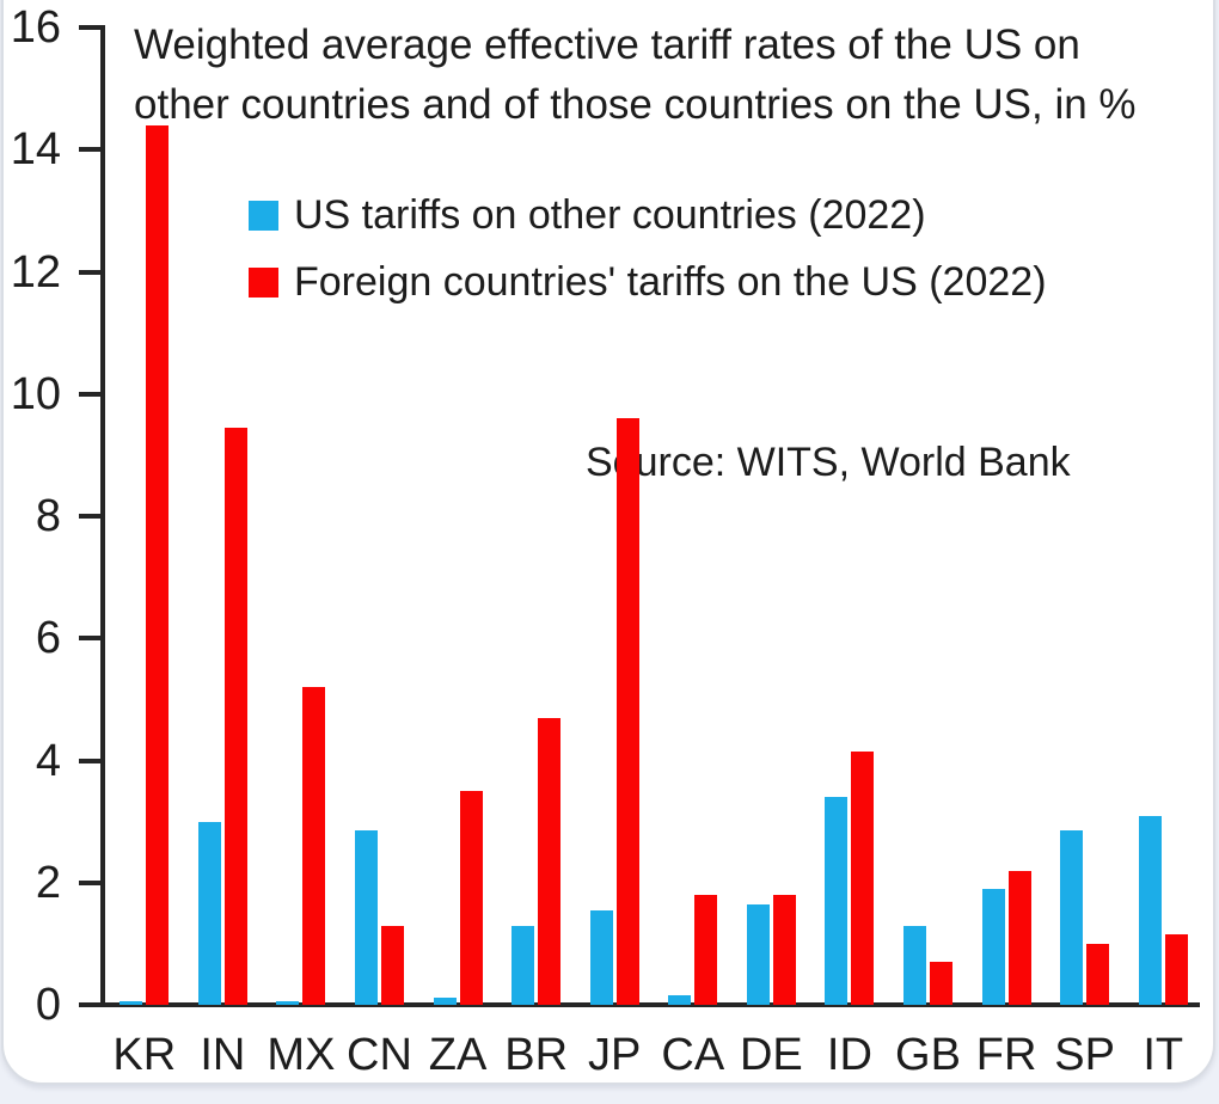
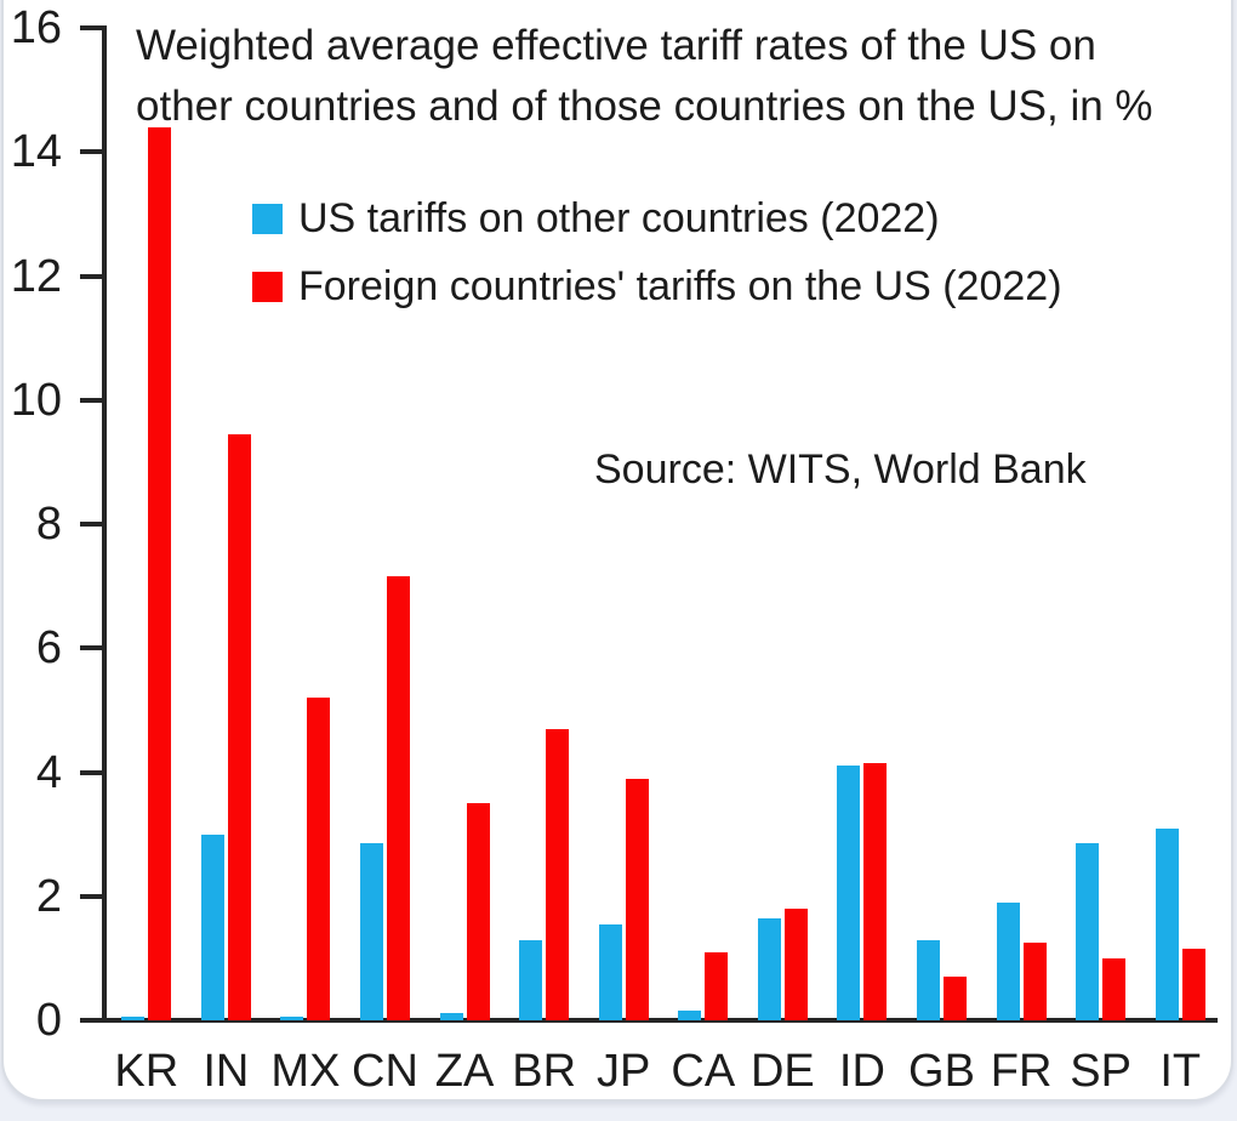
Foreign countries' tariffs on the US (2022)/CN: 1.3 -> 7.2
Foreign countries' tariffs on the US (2022)/JP: 9.6 -> 3.9
Foreign countries' tariffs on the US (2022)/CA: 1.8 -> 1.1
US tariffs on other countries (2022)/ID: 3.4 -> 4.1
Foreign countries' tariffs on the US (2022)/FR: 2.2 -> 1.2
